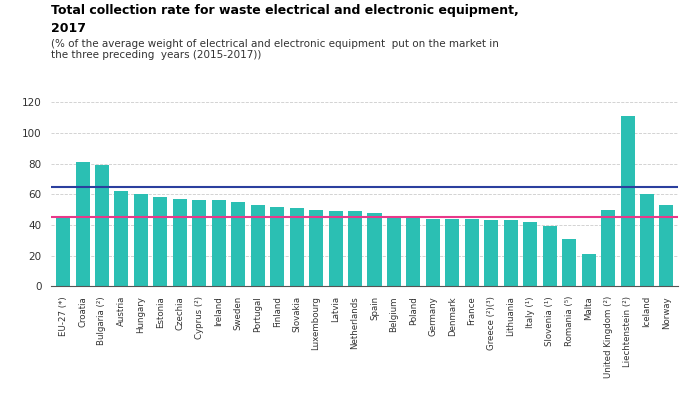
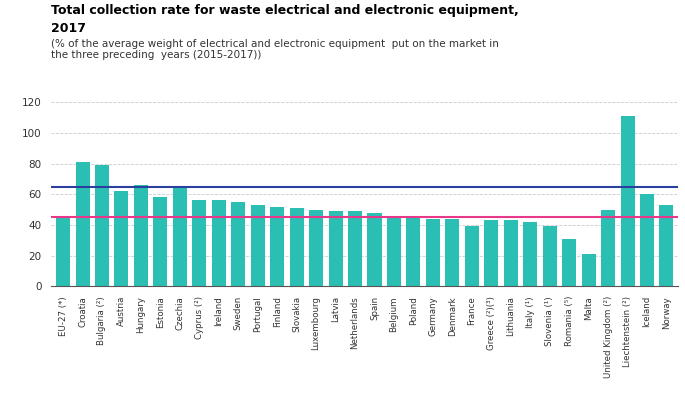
Hungary: 60 -> 66
Czechia: 57 -> 65
France: 44 -> 39
